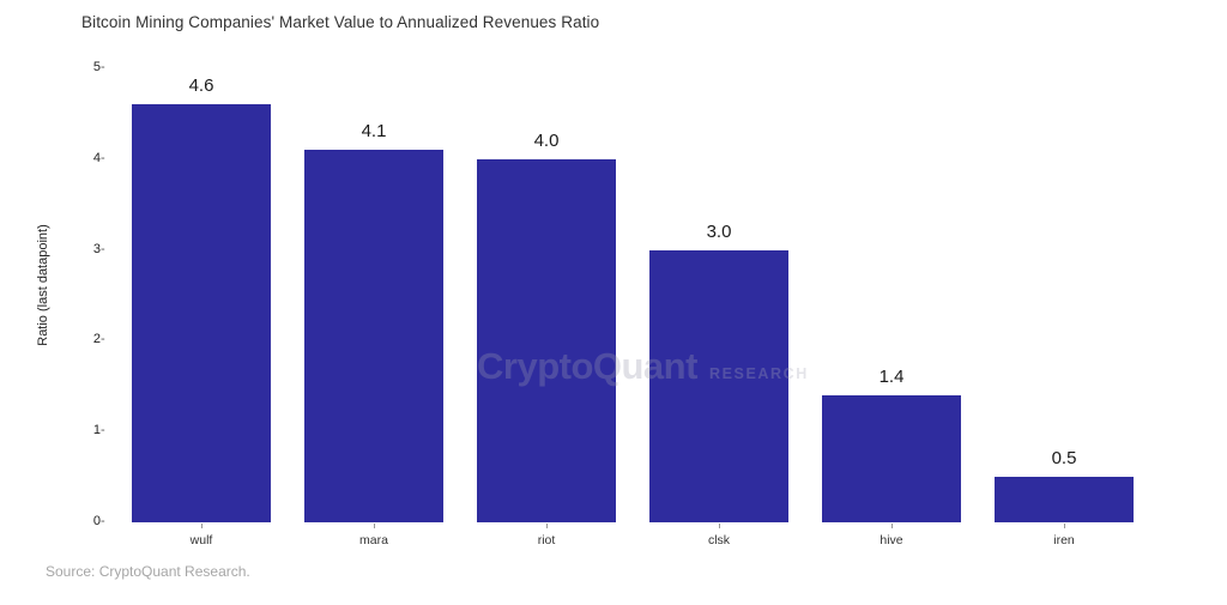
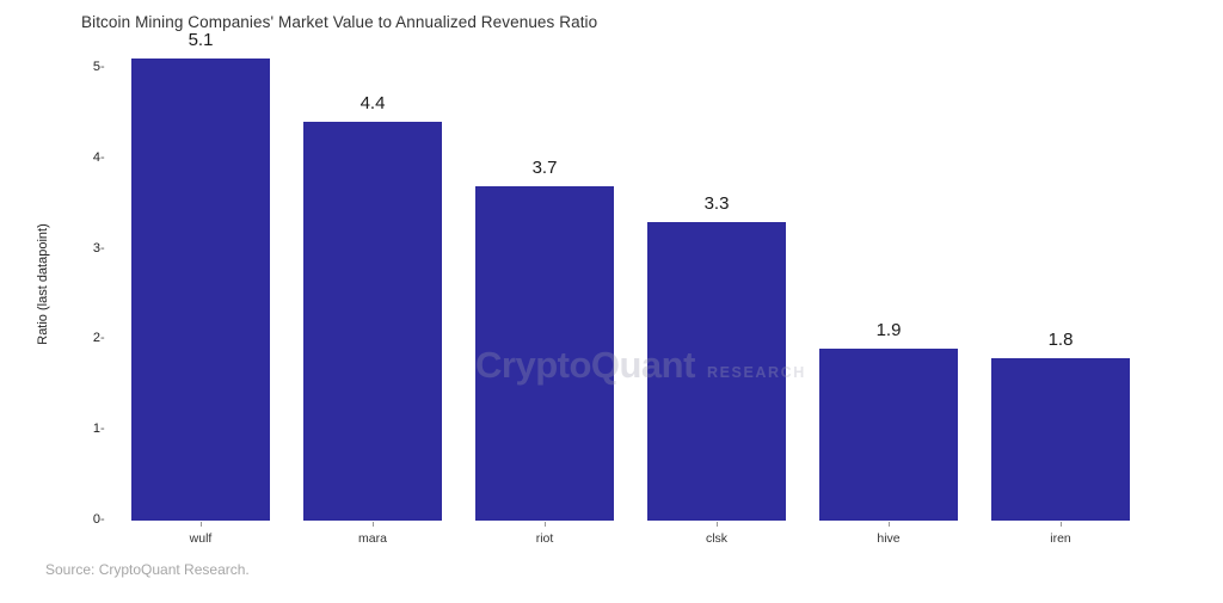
wulf: 4.6 -> 5.1
mara: 4.1 -> 4.4
riot: 4.0 -> 3.7
clsk: 3.0 -> 3.3
hive: 1.4 -> 1.9
iren: 0.5 -> 1.8
